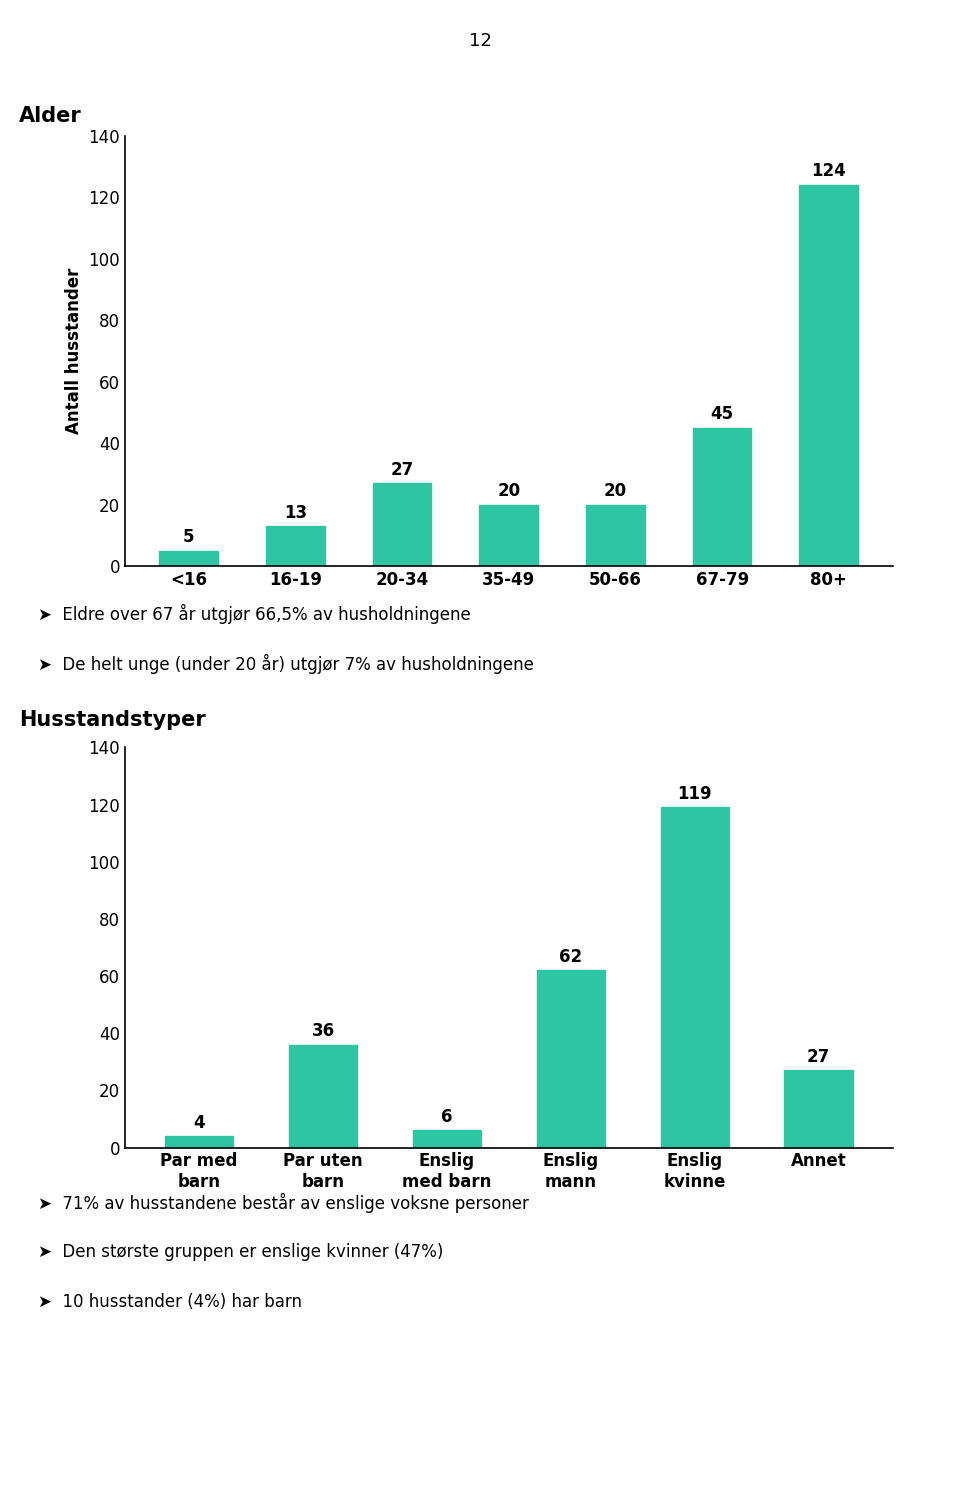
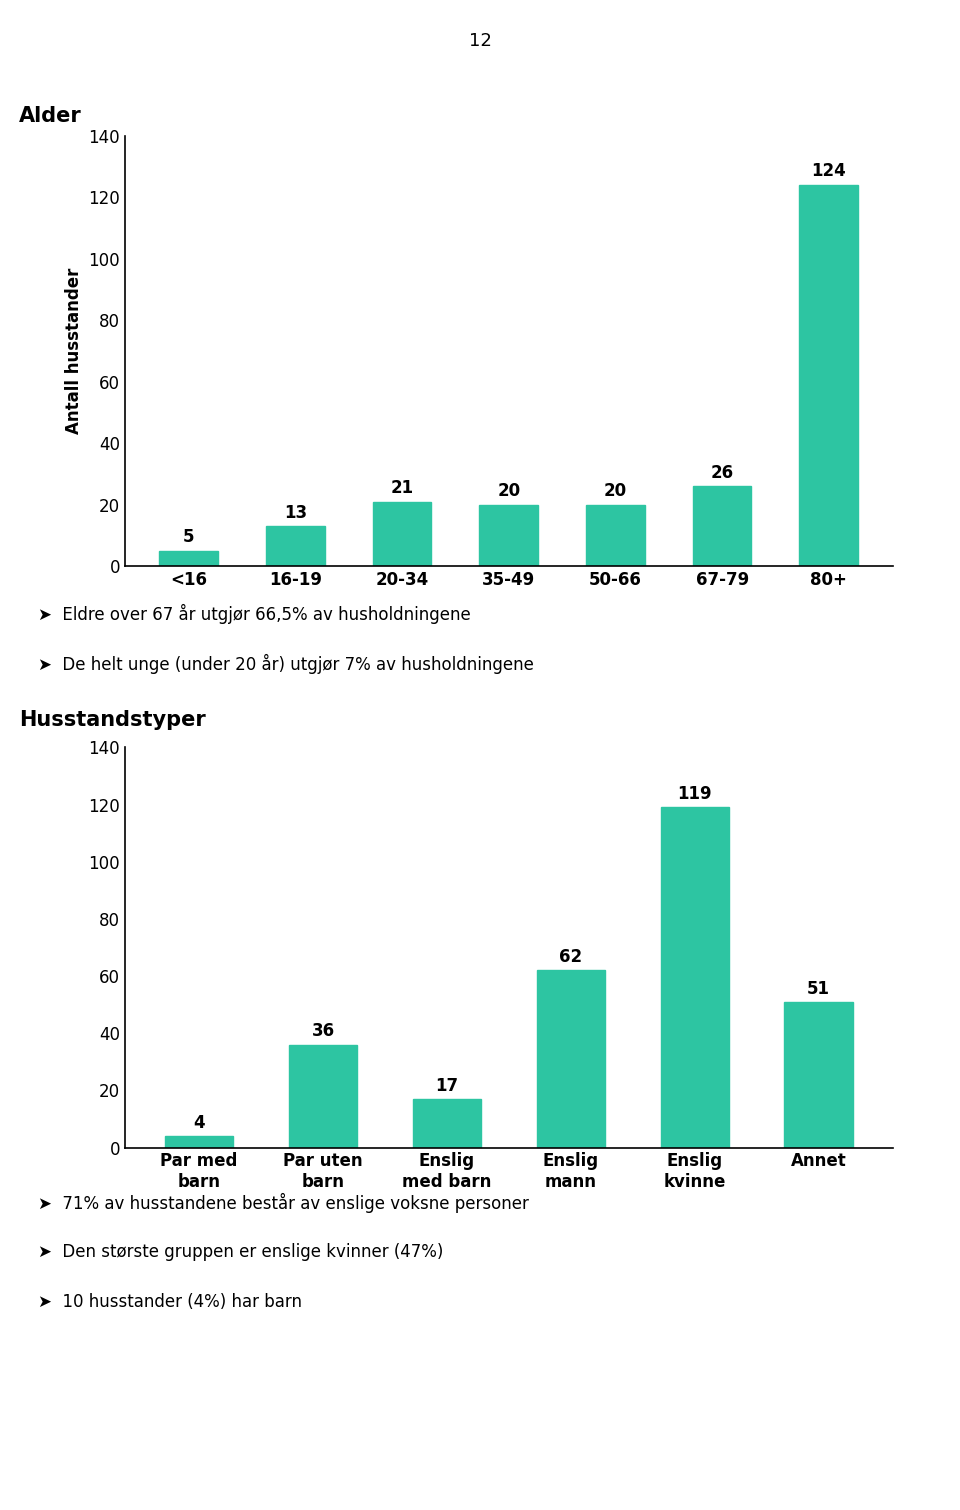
20-34: 27 -> 21
67-79: 45 -> 26
Enslig med barn: 6 -> 17
Annet: 27 -> 51
